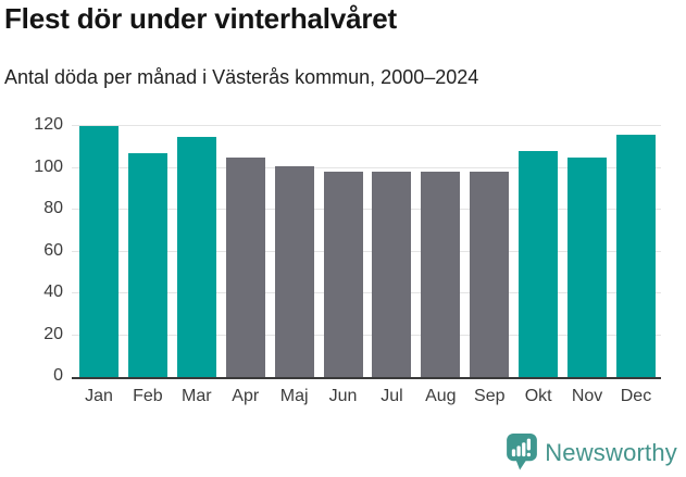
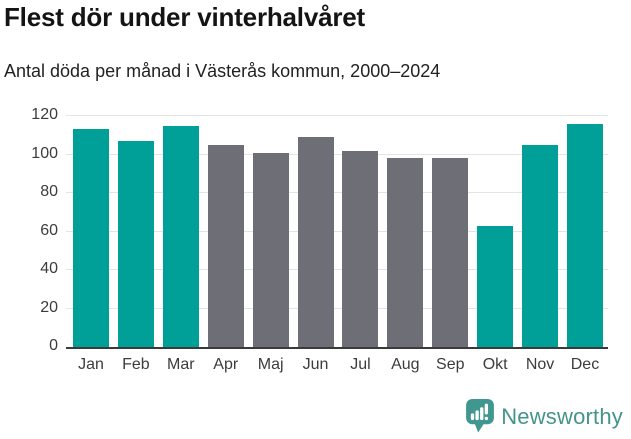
Jan: 120 -> 113
Jun: 98 -> 109
Jul: 98 -> 102
Okt: 108 -> 63
